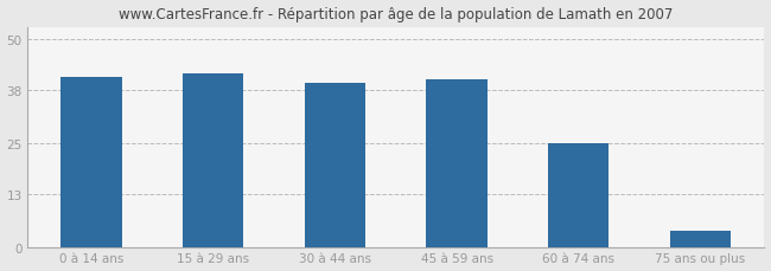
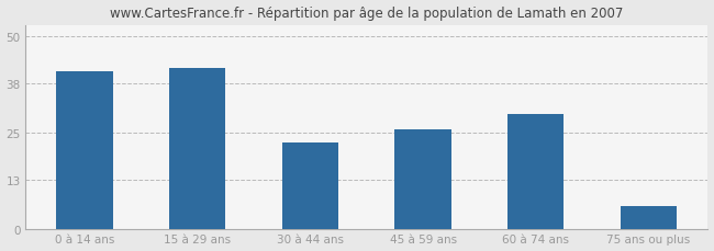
30 à 44 ans: 39.5 -> 22.5
45 à 59 ans: 40.5 -> 26.0
60 à 74 ans: 25.0 -> 30.0
75 ans ou plus: 4.0 -> 6.0
